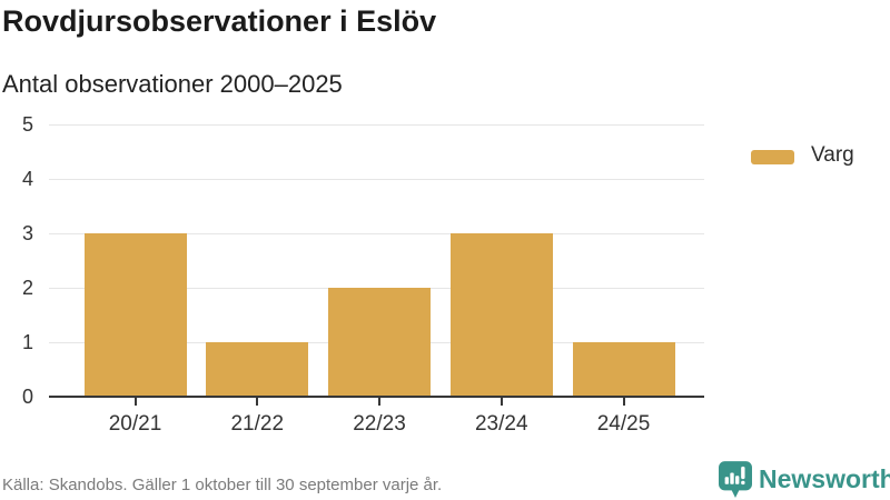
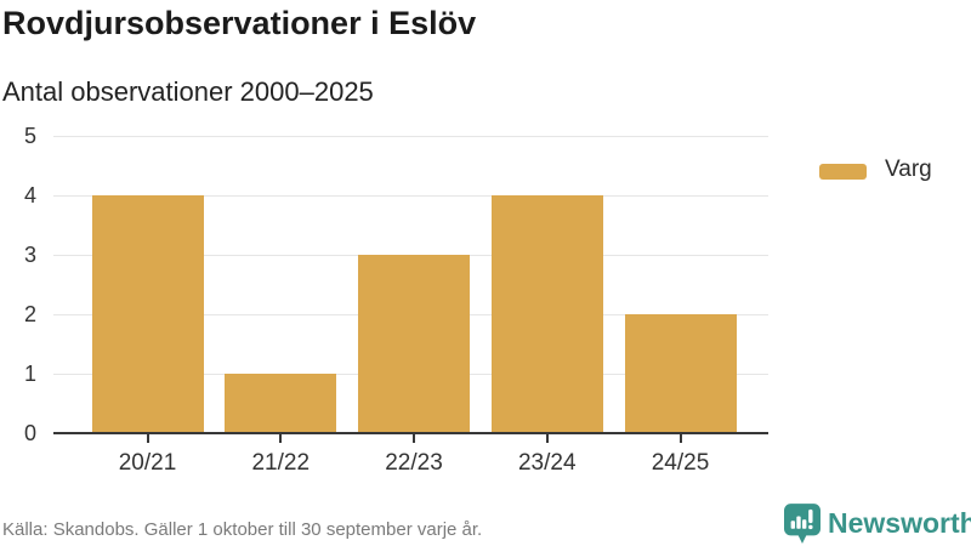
20/21: 3 -> 4
22/23: 2 -> 3
23/24: 3 -> 4
24/25: 1 -> 2
